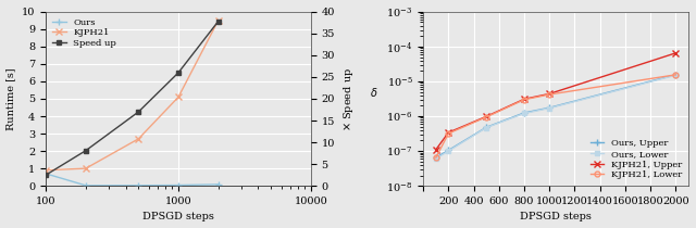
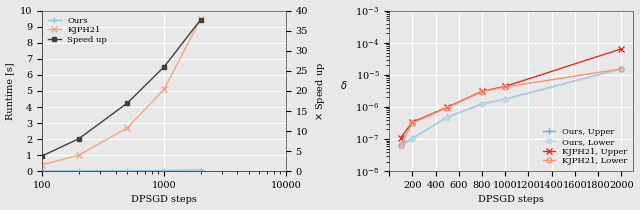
Ours/100: 0.7 -> 0.0
KJPH21/100: 0.9 -> 0.4
Speed up/100: 2.5 -> 3.8
